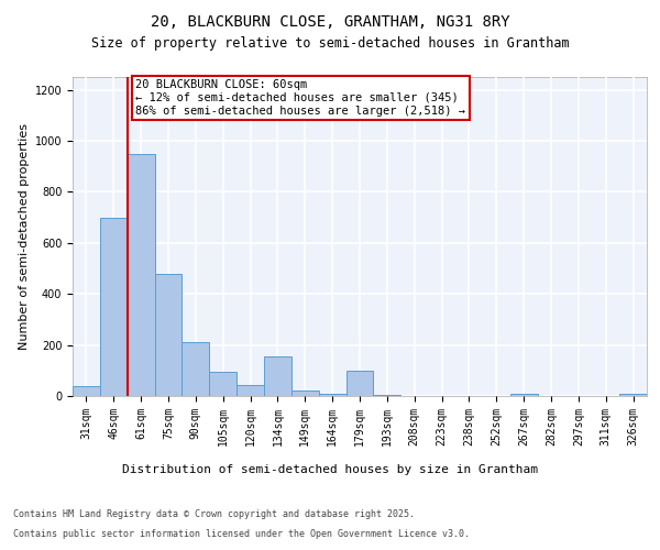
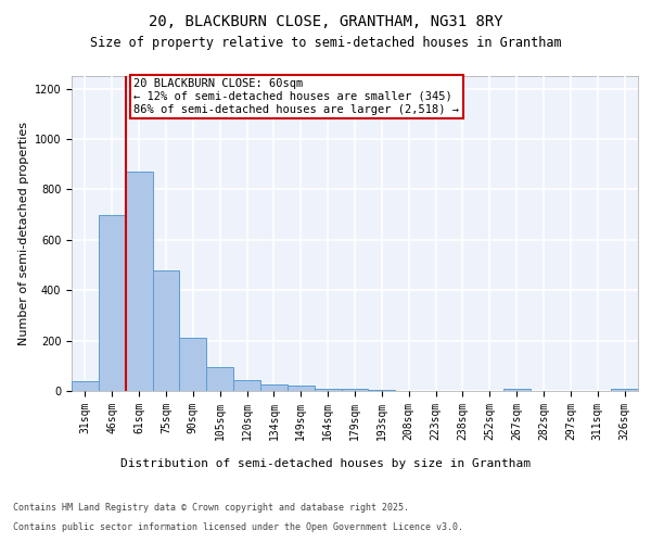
61sqm: 950 -> 870
134sqm: 155 -> 25
179sqm: 100 -> 10
